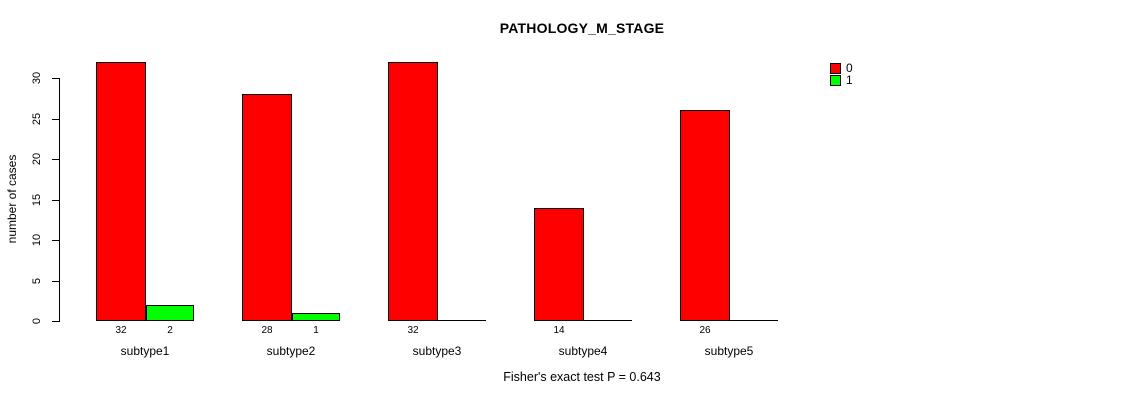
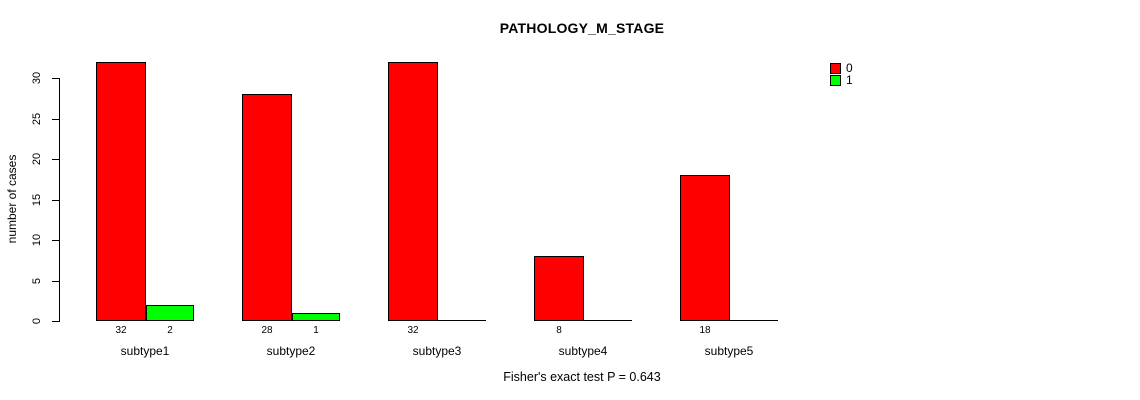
0/subtype4: 14 -> 8
0/subtype5: 26 -> 18
